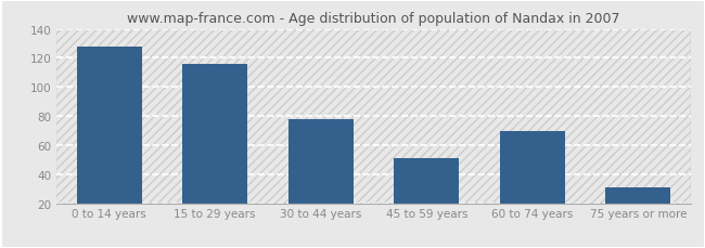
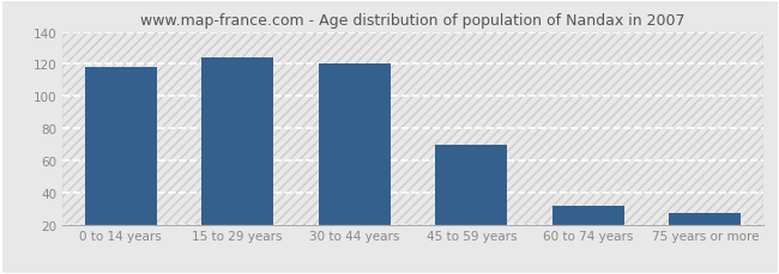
0 to 14 years: 128 -> 118
15 to 29 years: 116 -> 124
30 to 44 years: 78 -> 120
45 to 59 years: 51 -> 70
60 to 74 years: 70 -> 32
75 years or more: 31 -> 27
